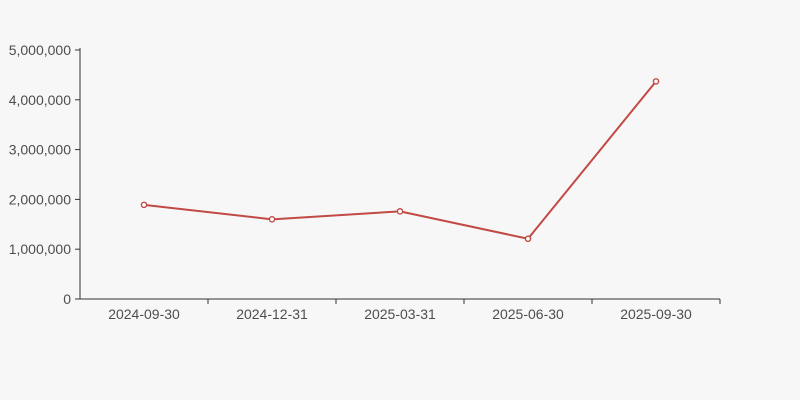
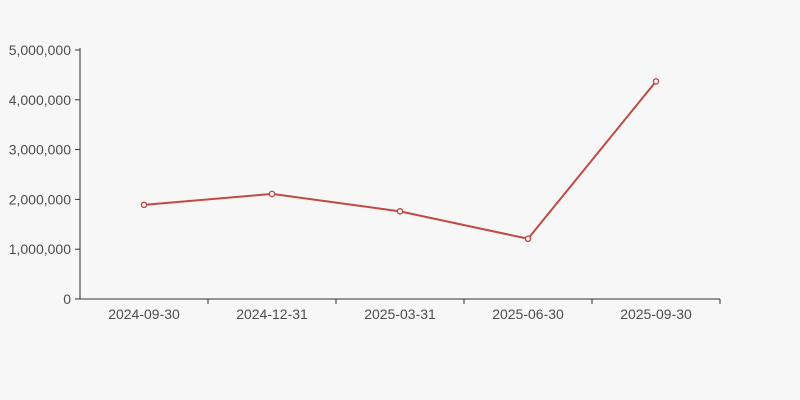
2024-12-31: 1600000 -> 2100000
